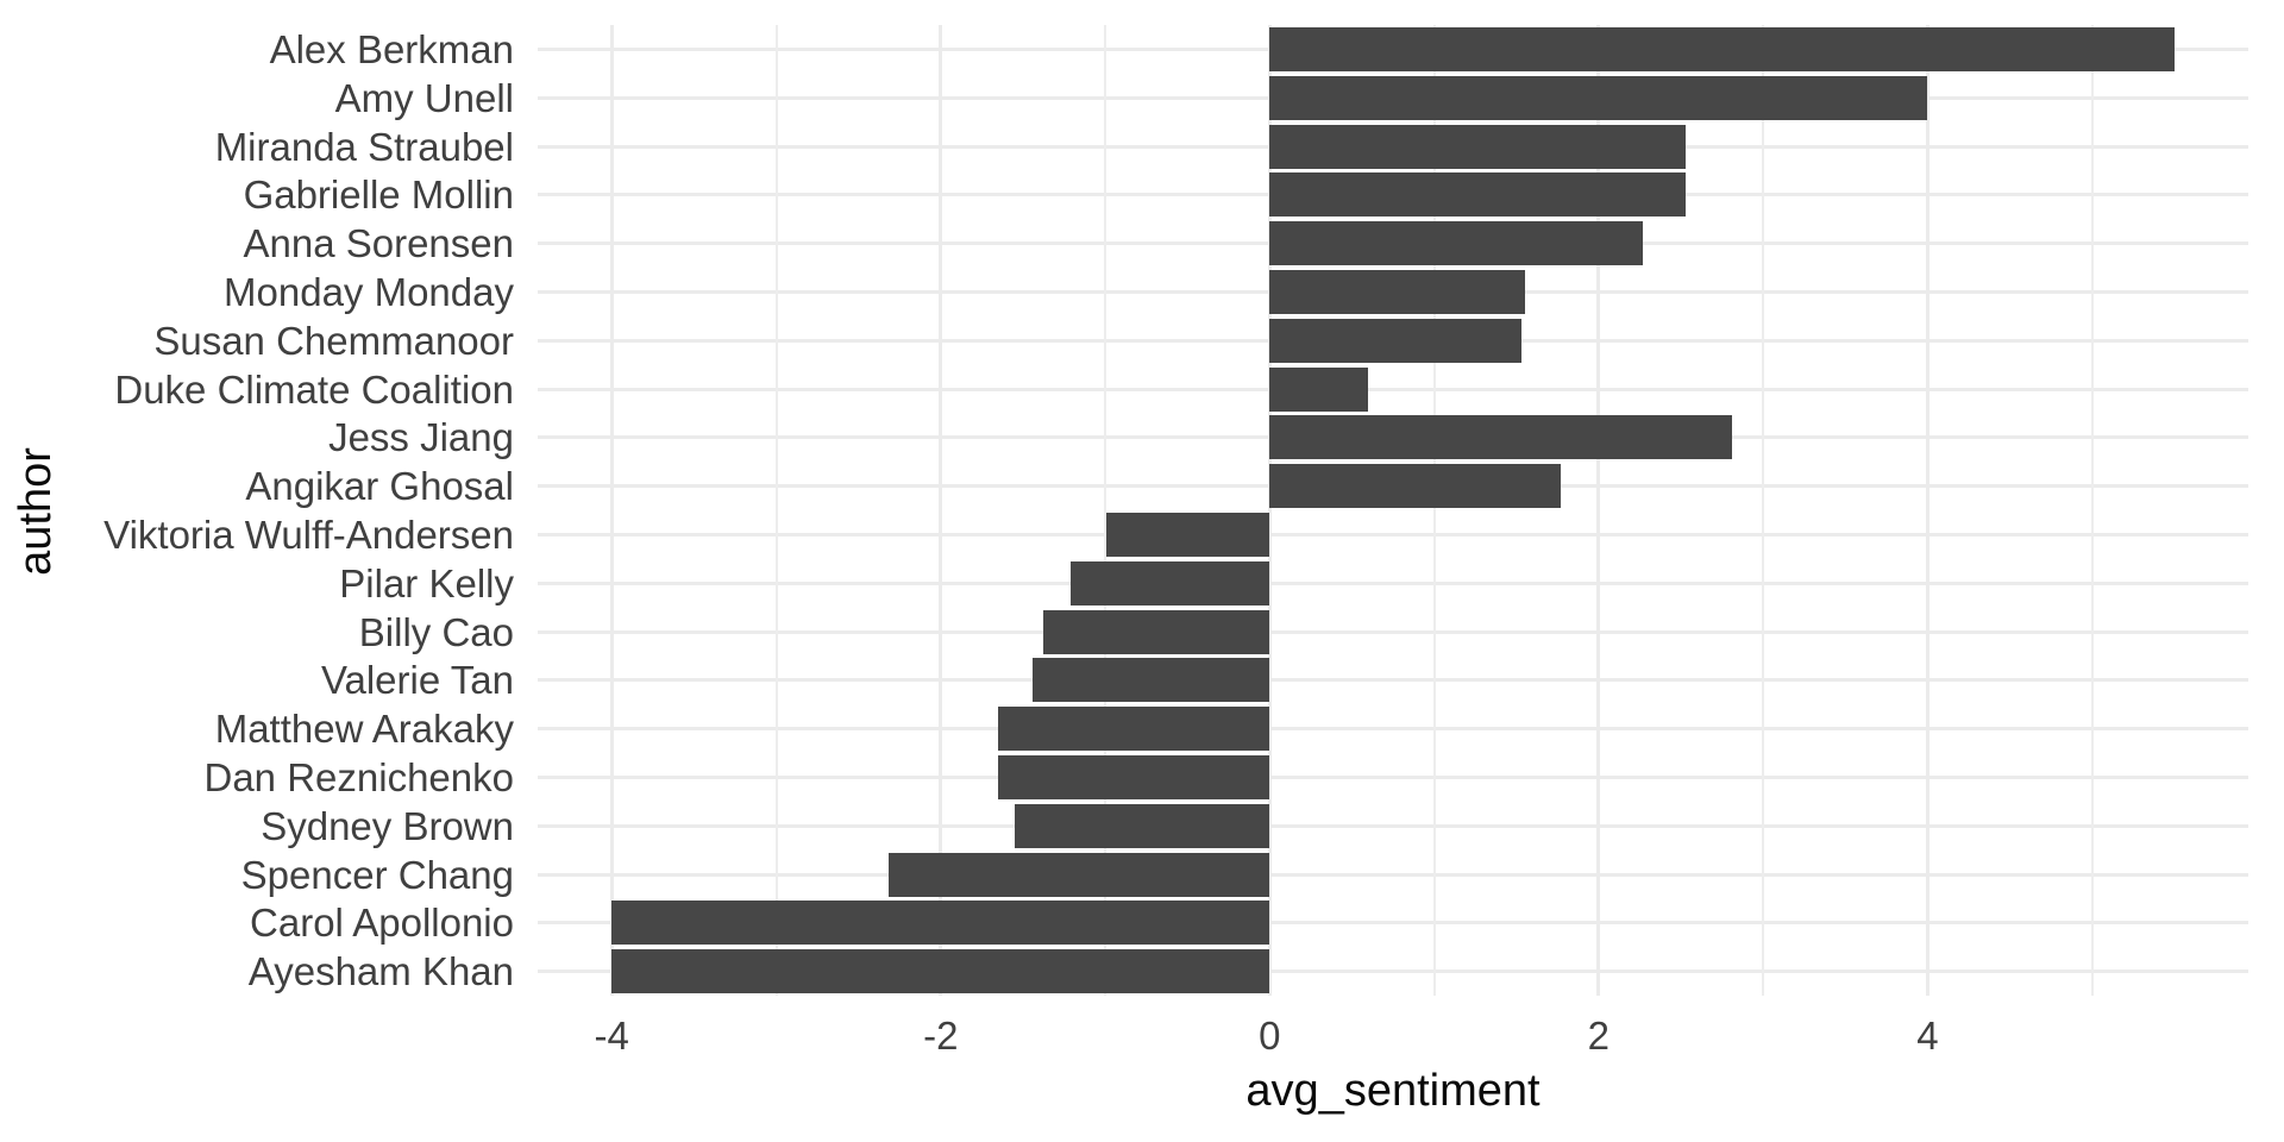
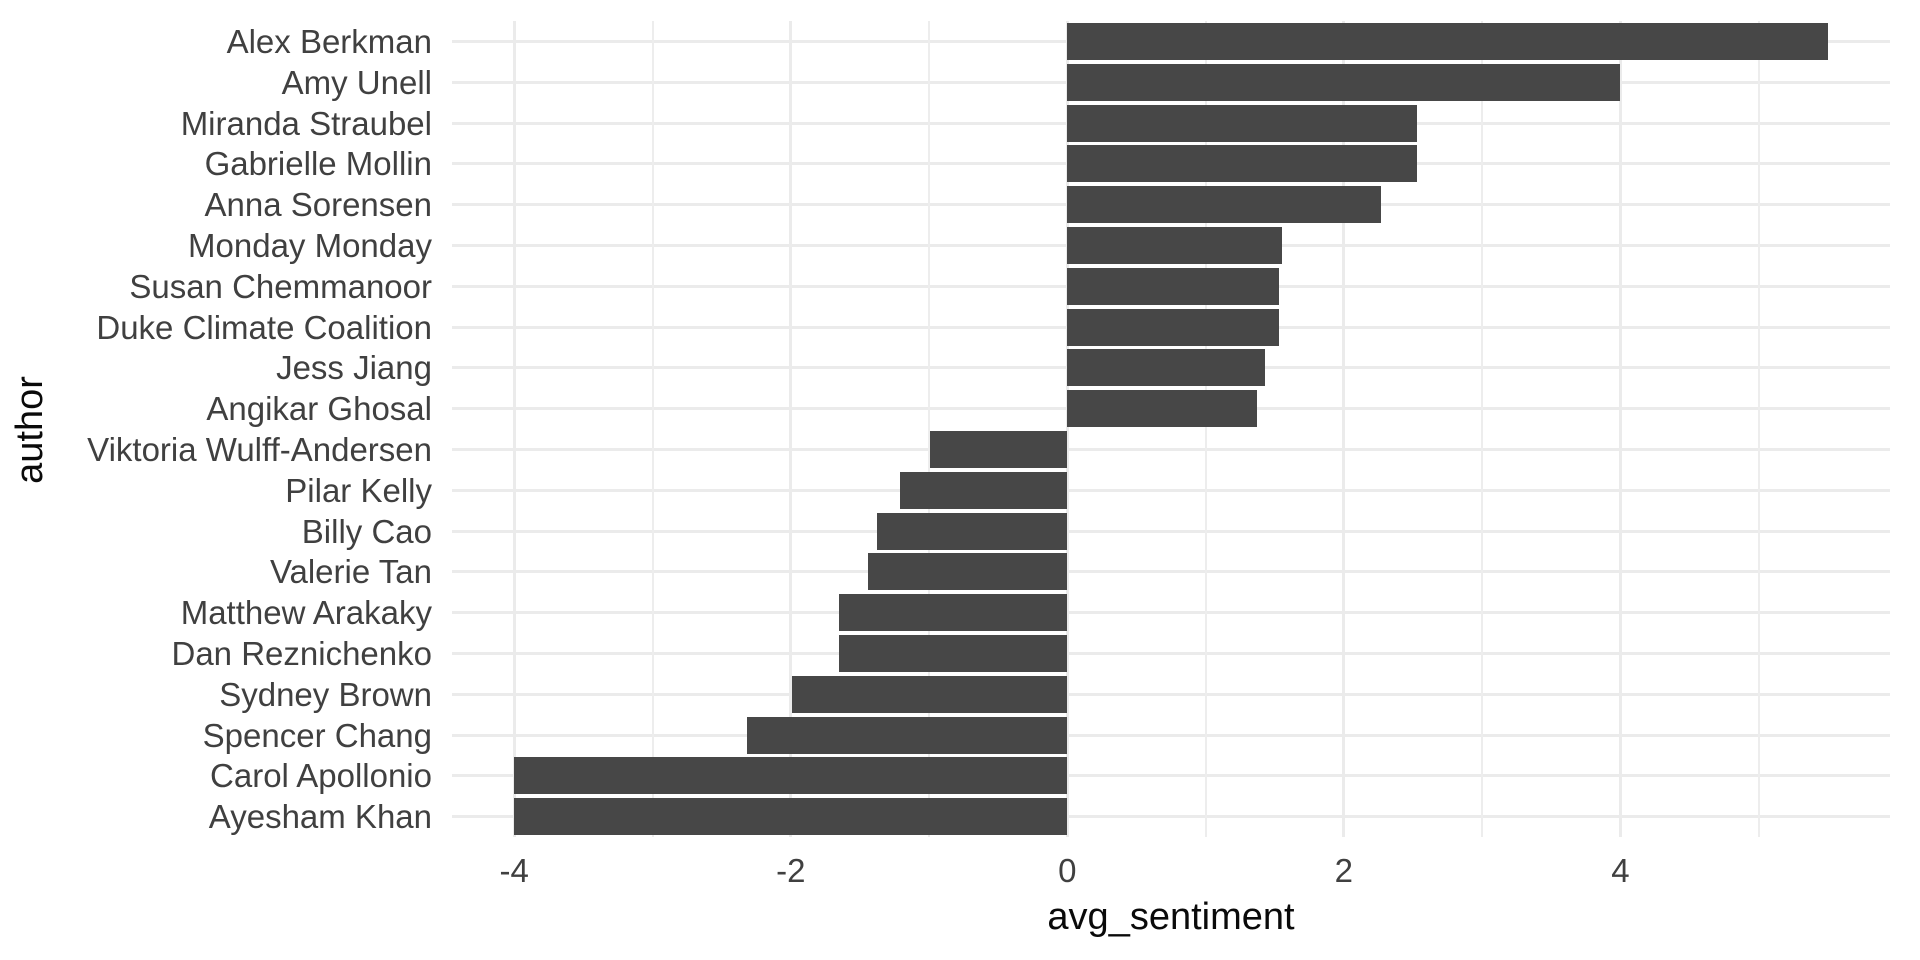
Duke Climate Coalition: 0.60 -> 1.53
Jess Jiang: 2.81 -> 1.43
Angikar Ghosal: 1.77 -> 1.37
Sydney Brown: -1.55 -> -1.99
